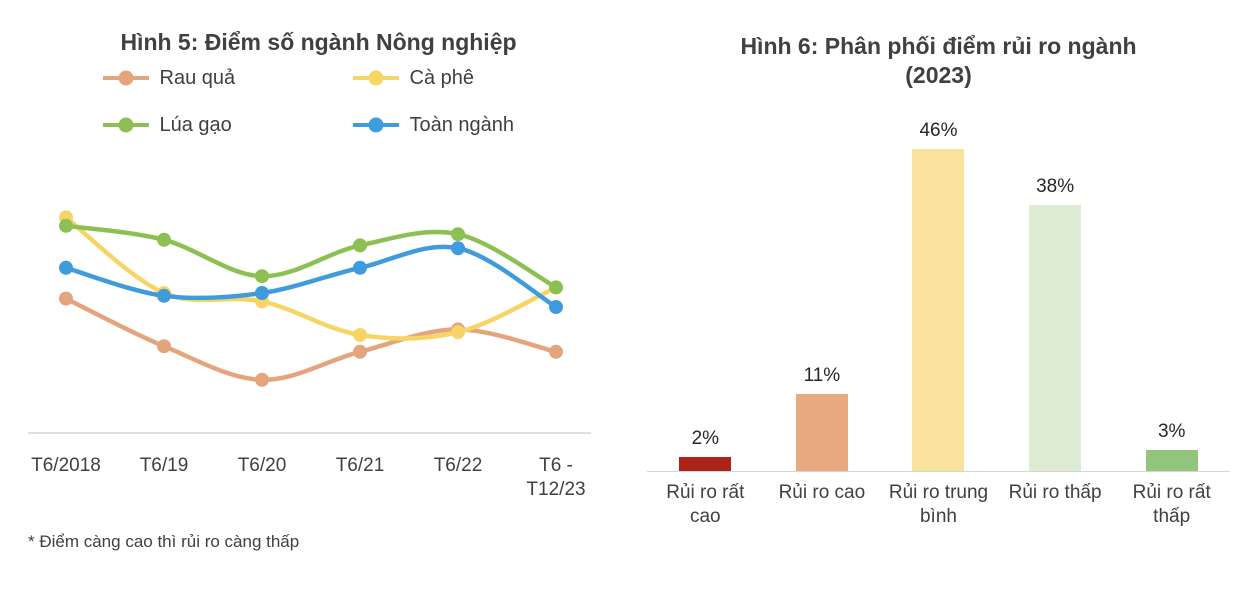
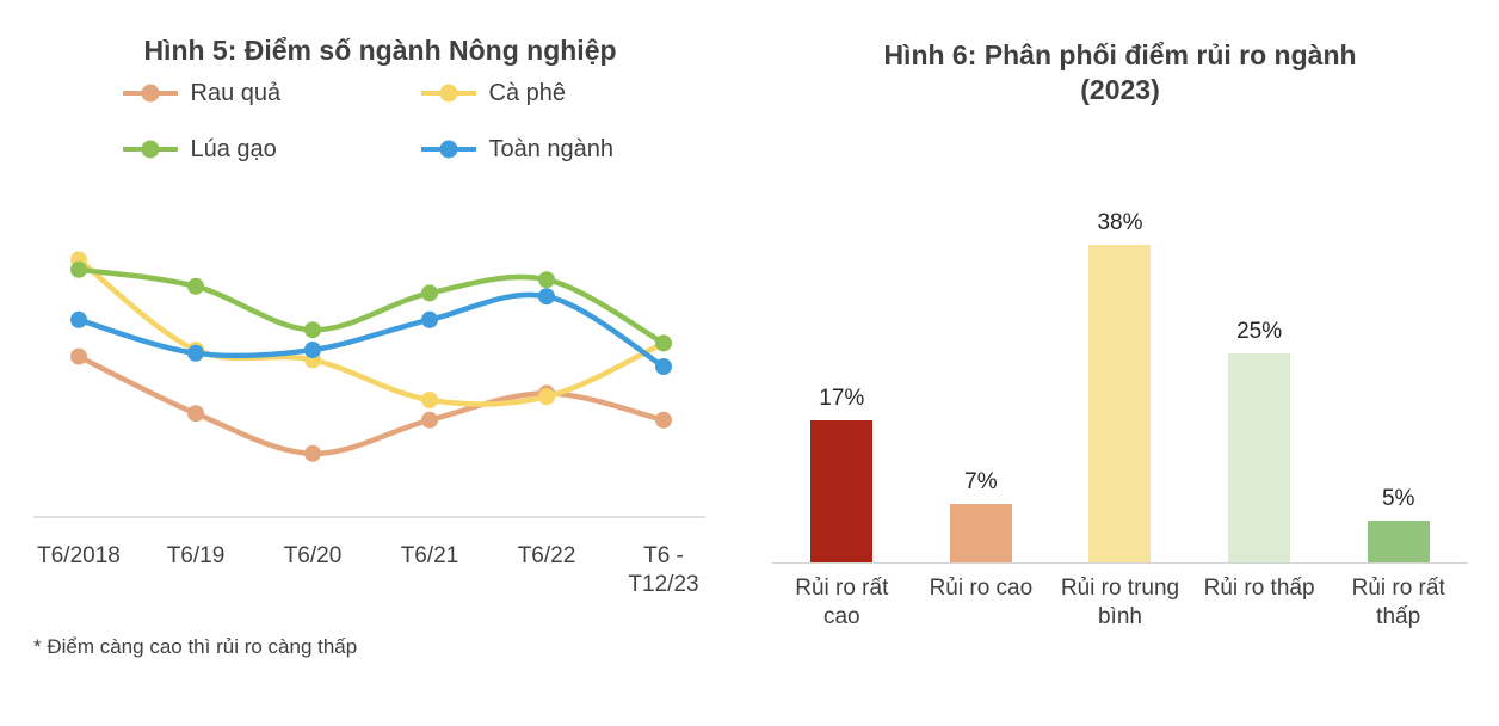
Hình 6: Phân phối điểm rủi ro ngành (2023)/Rủi ro rất cao: 2% -> 17%
Hình 6: Phân phối điểm rủi ro ngành (2023)/Rủi ro cao: 11% -> 7%
Hình 6: Phân phối điểm rủi ro ngành (2023)/Rủi ro trung bình: 46% -> 38%
Hình 6: Phân phối điểm rủi ro ngành (2023)/Rủi ro thấp: 38% -> 25%
Hình 6: Phân phối điểm rủi ro ngành (2023)/Rủi ro rất thấp: 3% -> 5%
